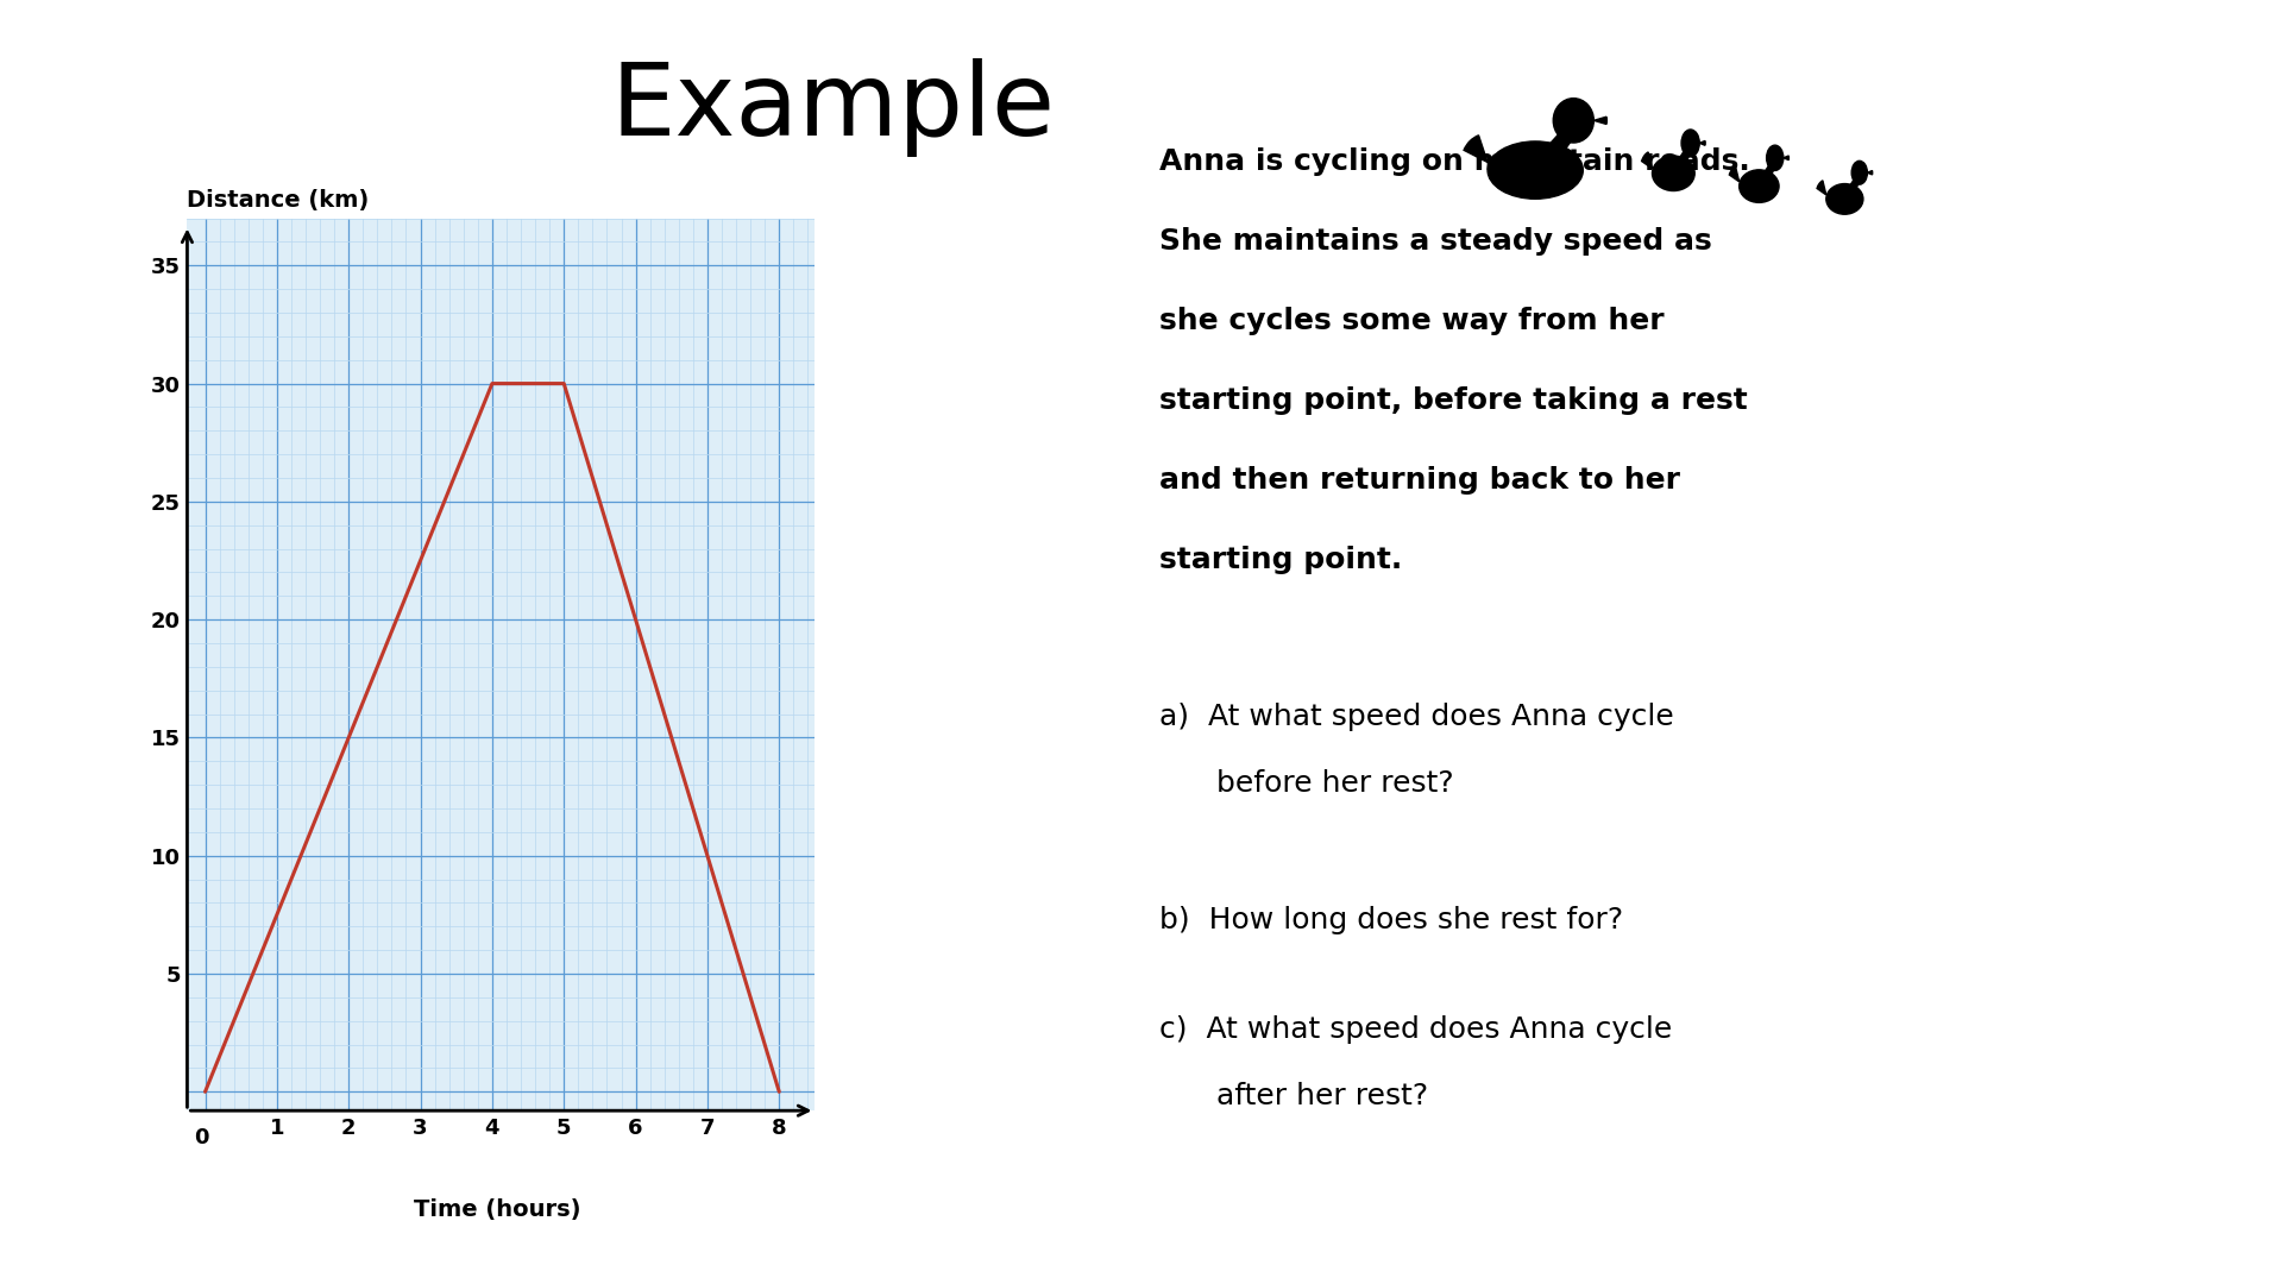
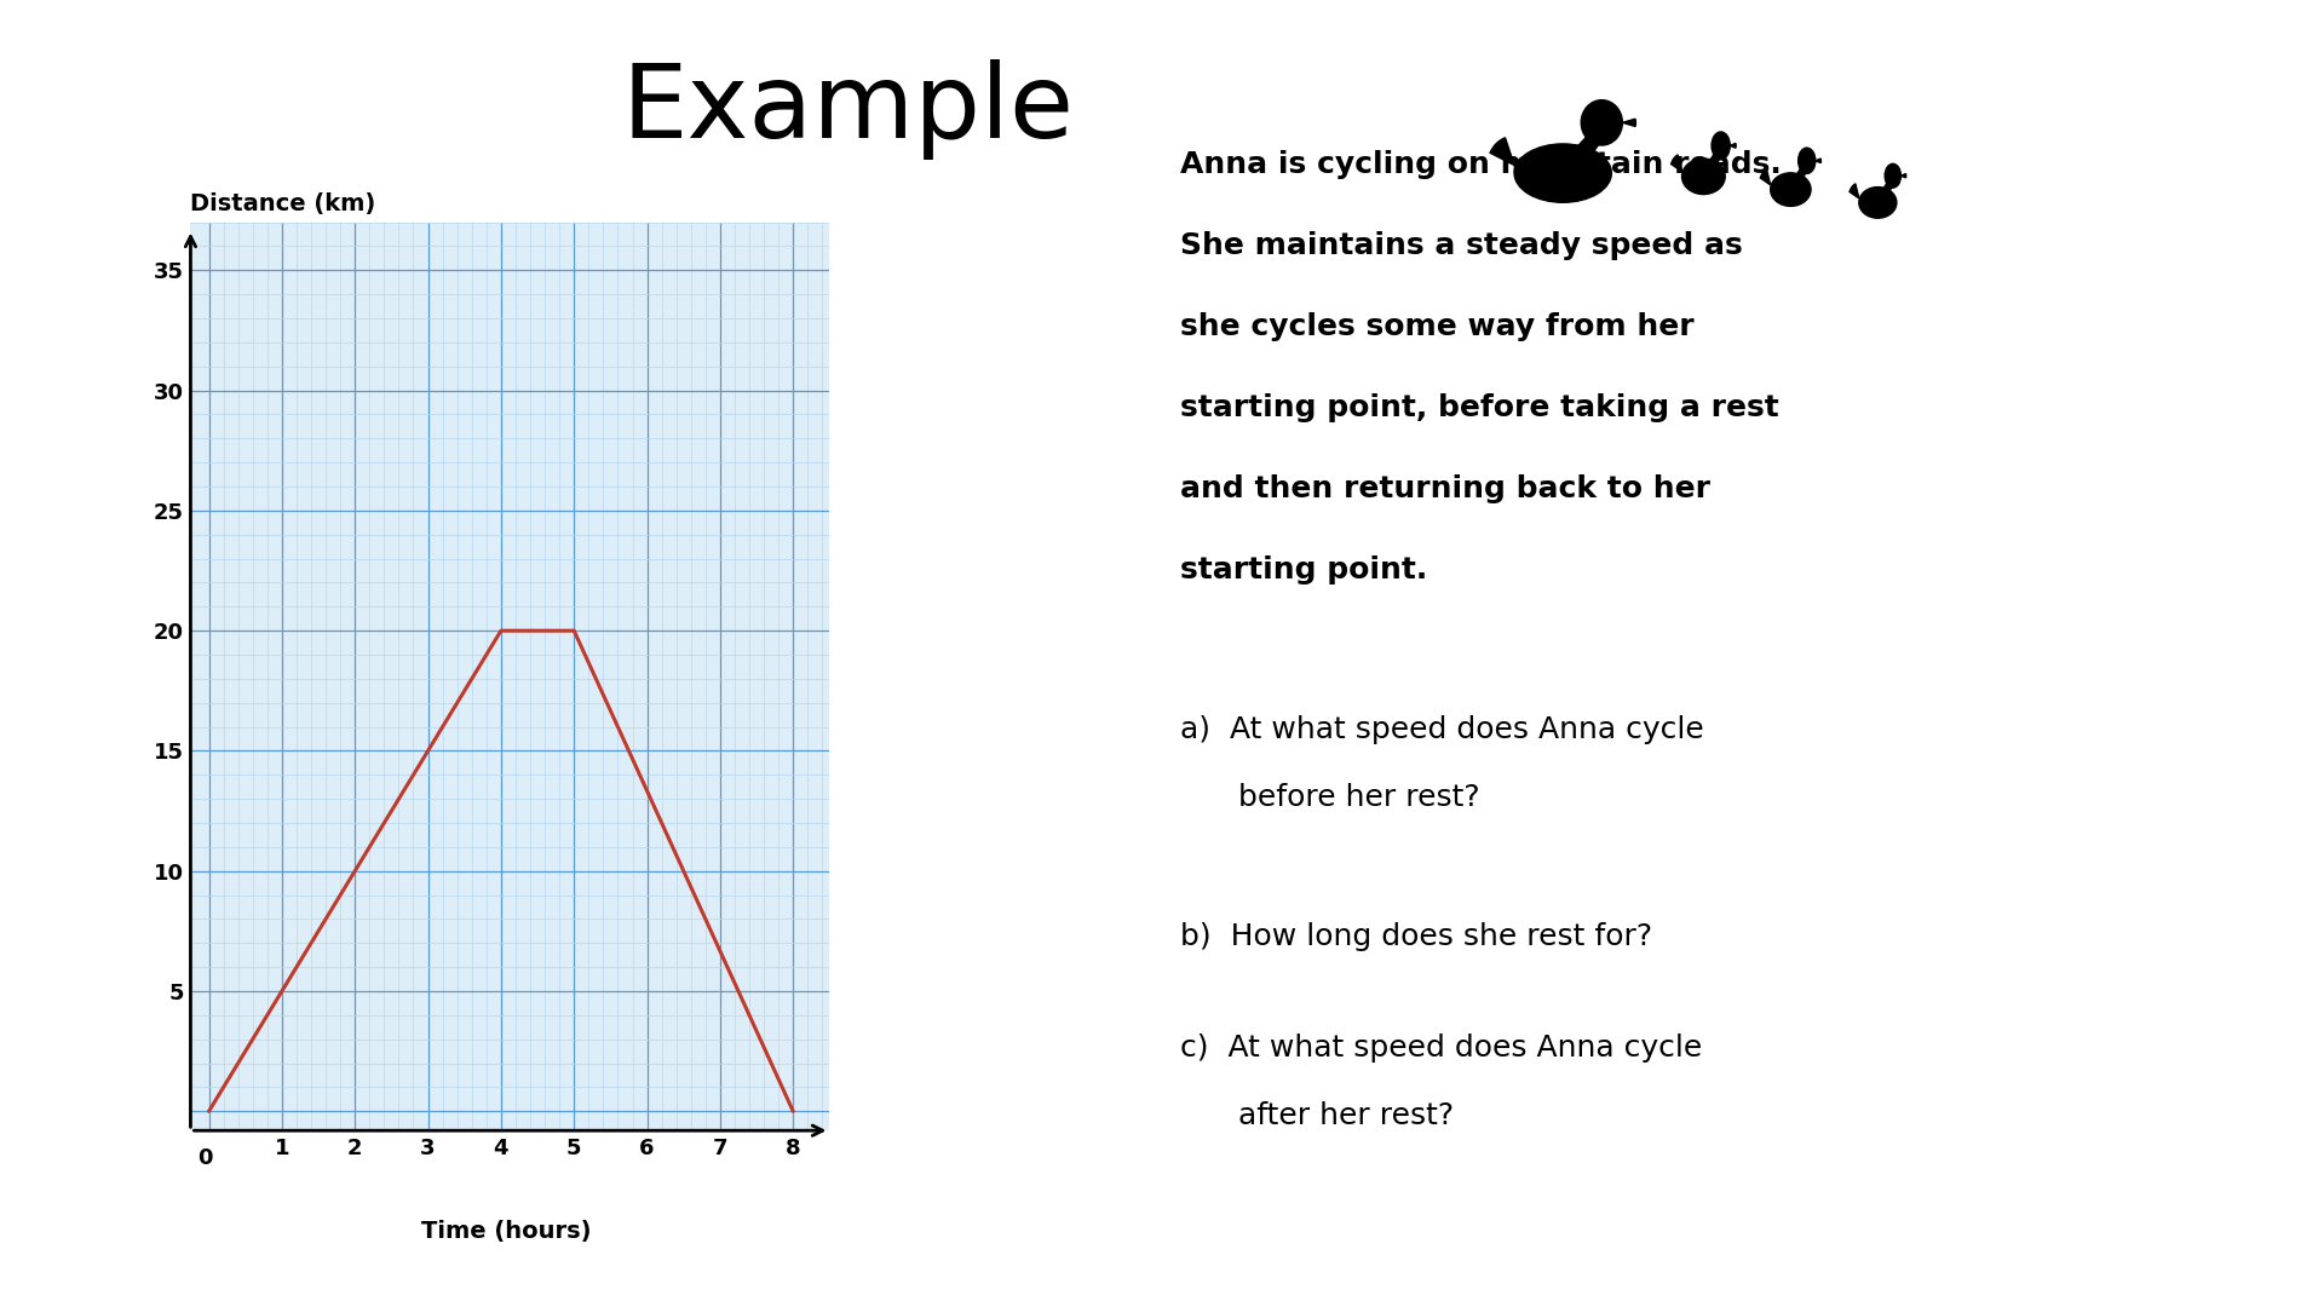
4: 30 -> 20
5: 30 -> 20
